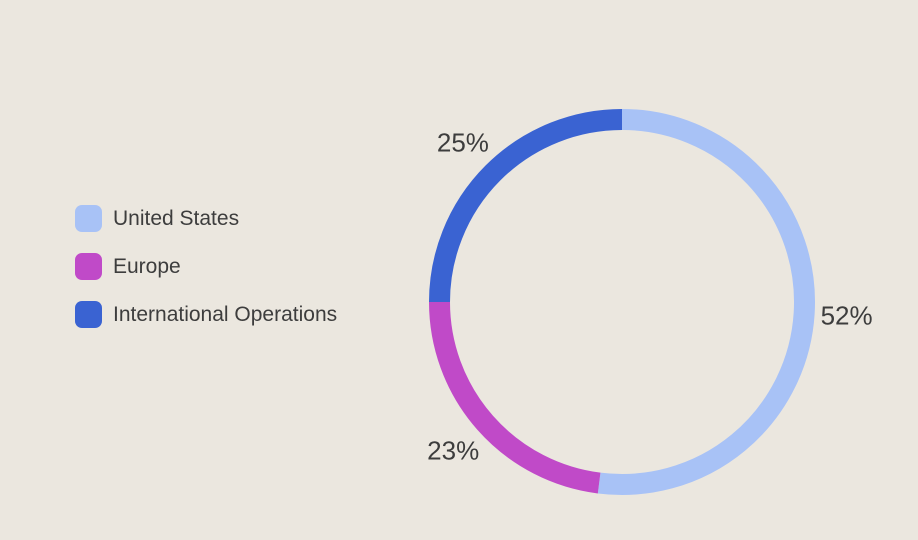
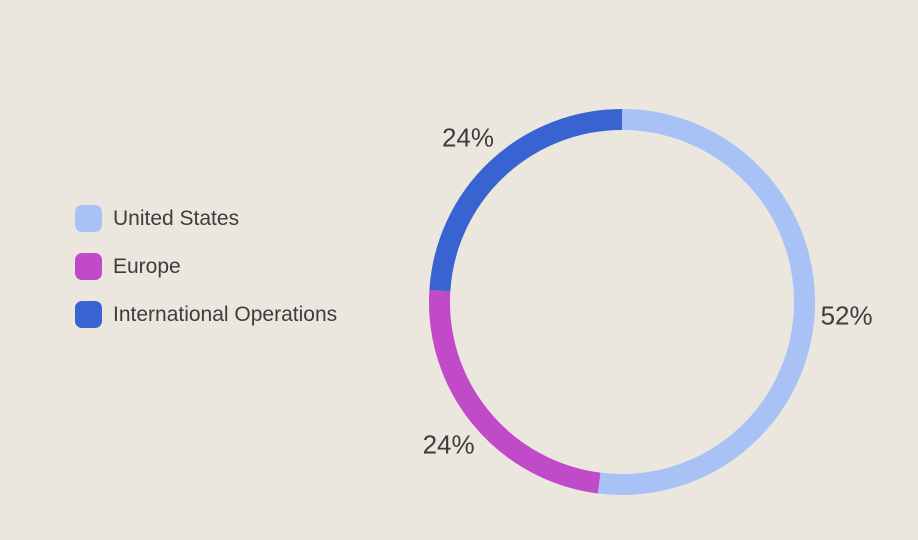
Europe: 23% -> 24%
International Operations: 25% -> 24%
